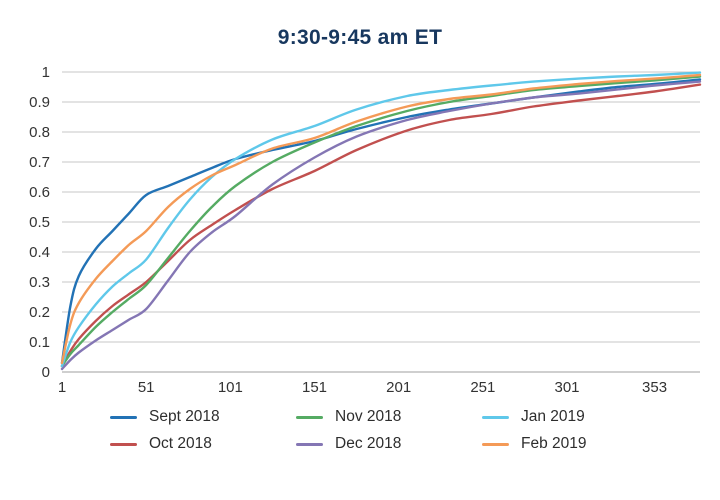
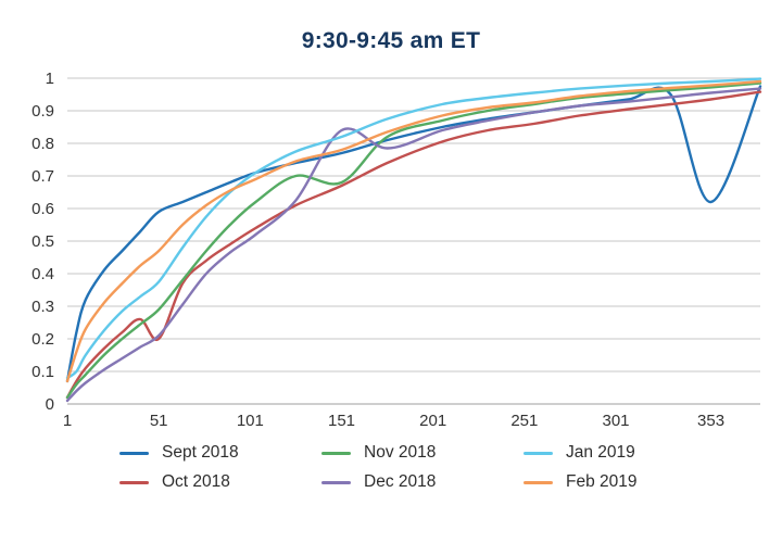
Sept 2018/1: 0.03 -> 0.07
Jan 2019/1: 0.02 -> 0.08
Feb 2019/1: 0.03 -> 0.07
Oct 2018/51: 0.30 -> 0.20
Nov 2018/151: 0.77 -> 0.68
Dec 2018/151: 0.71 -> 0.84
Sept 2018/353: 0.96 -> 0.62
